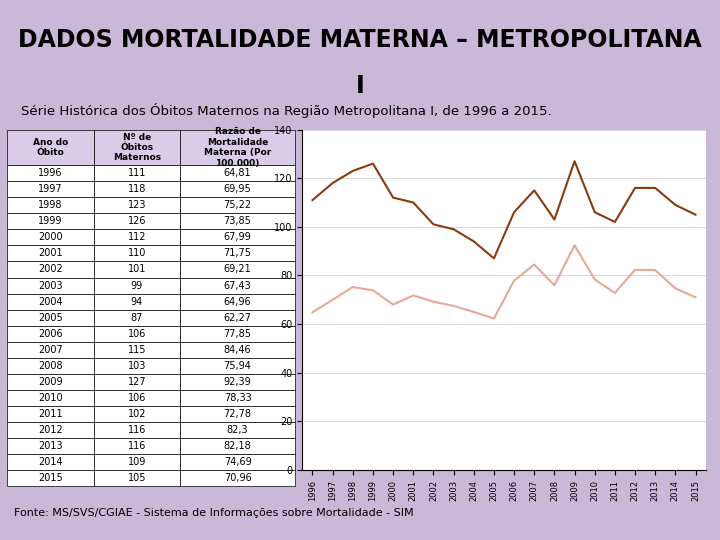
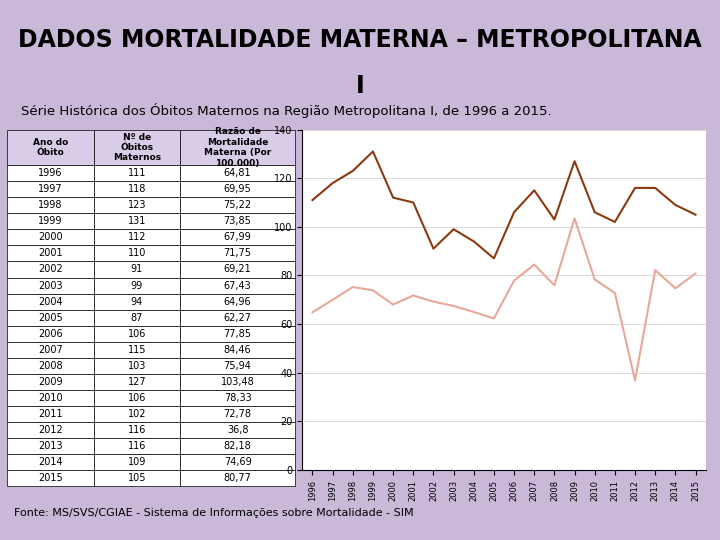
Nº de Óbitos Maternos/1999: 126 -> 131
Nº de Óbitos Maternos/2002: 101 -> 91
Razão de Mortalidade Materna (Por 100.000)/2009: 92,39 -> 103,48
Razão de Mortalidade Materna (Por 100.000)/2012: 82,3 -> 36,8
Razão de Mortalidade Materna (Por 100.000)/2015: 70,96 -> 80,77
